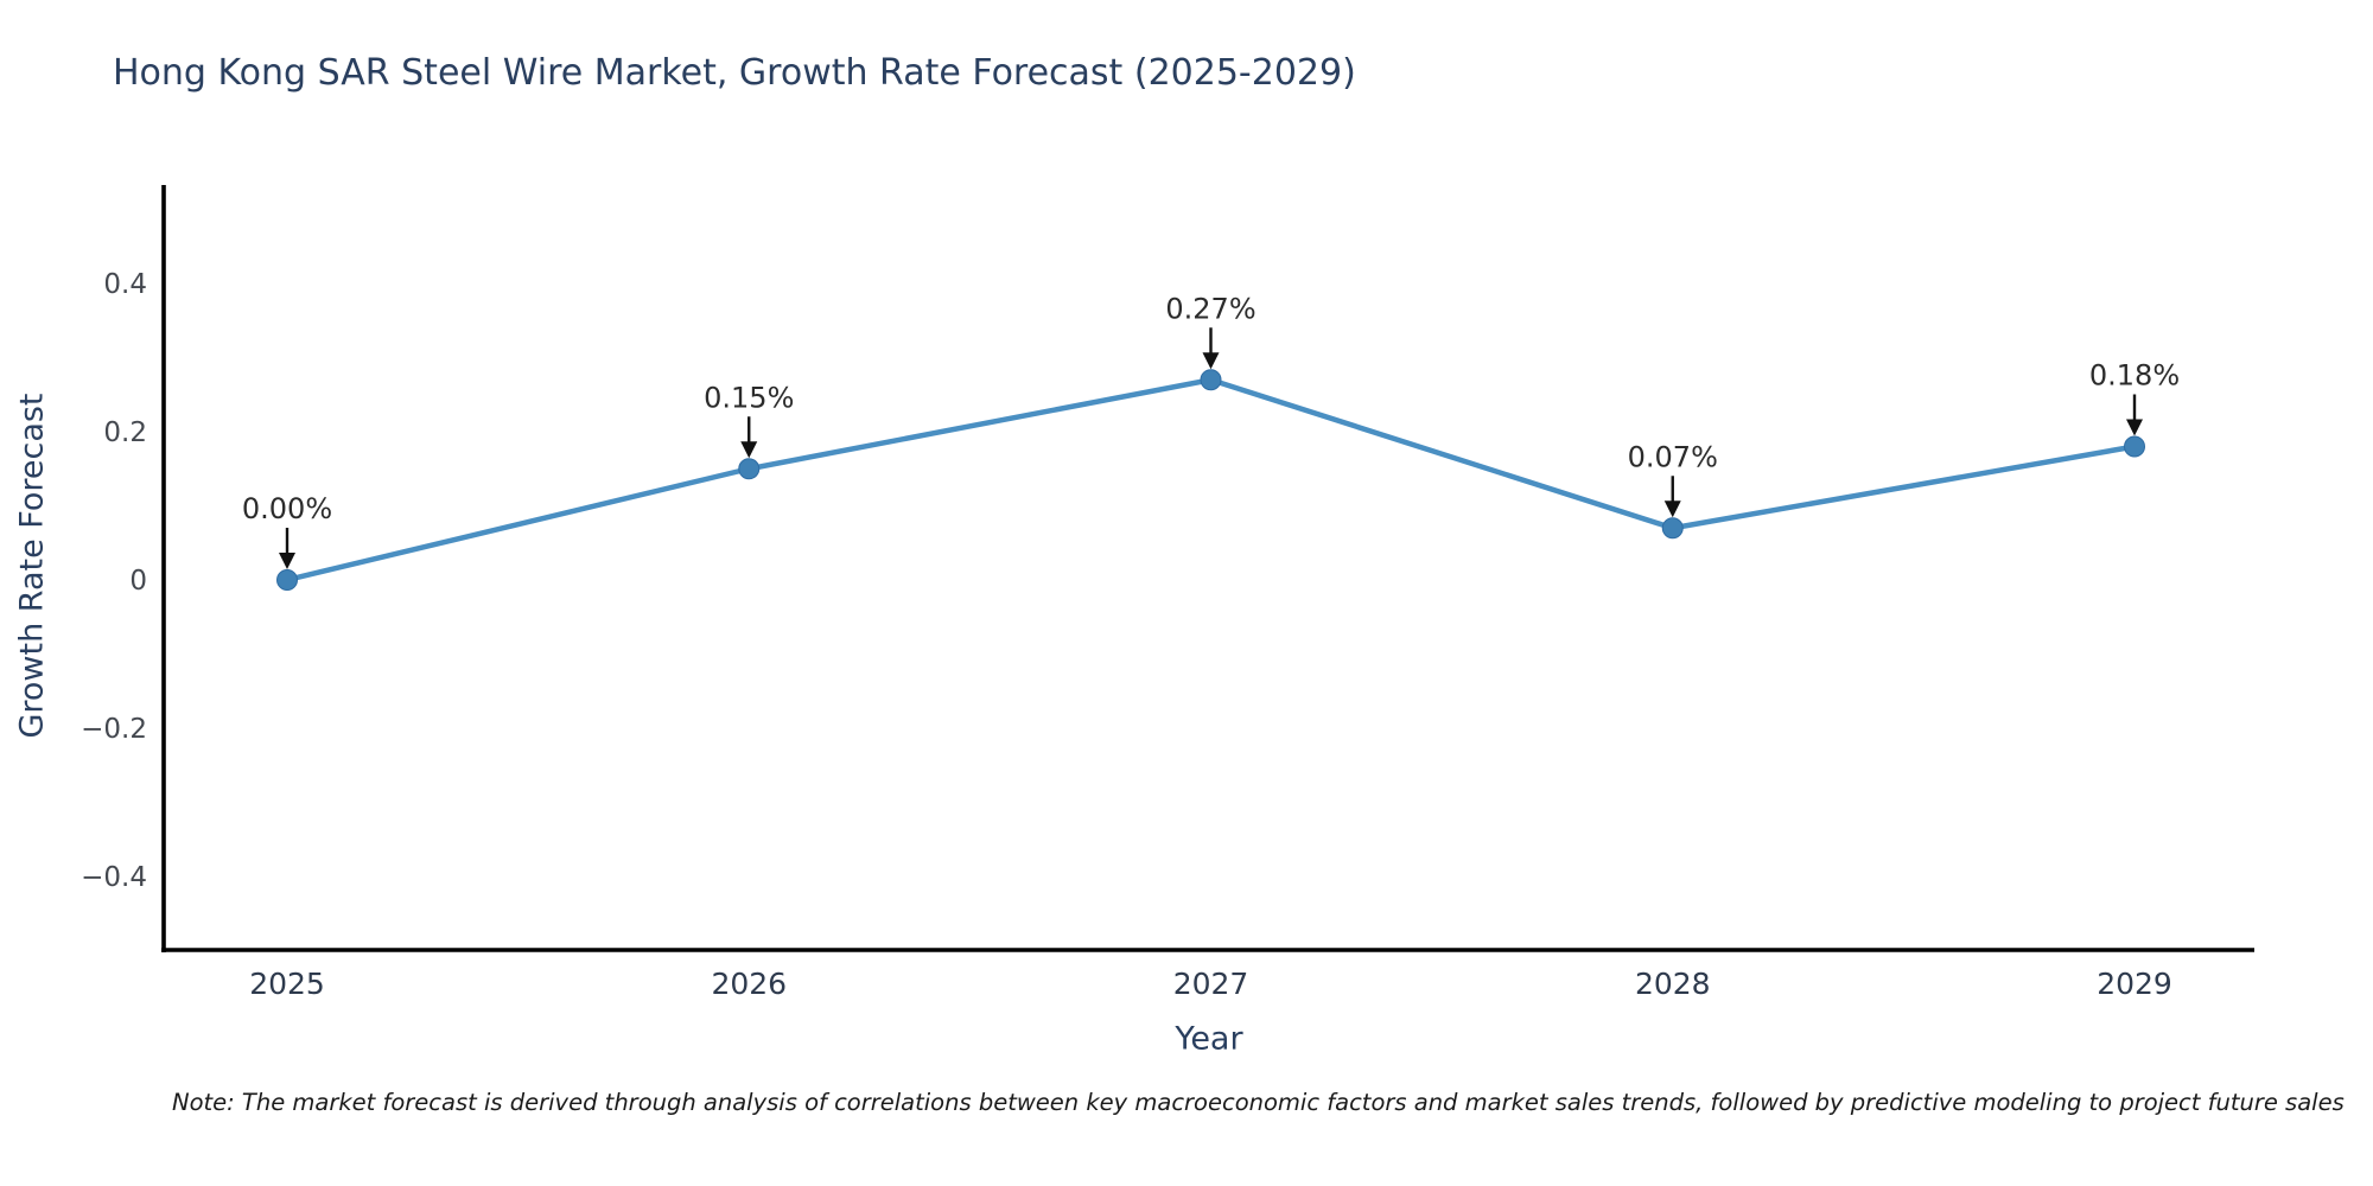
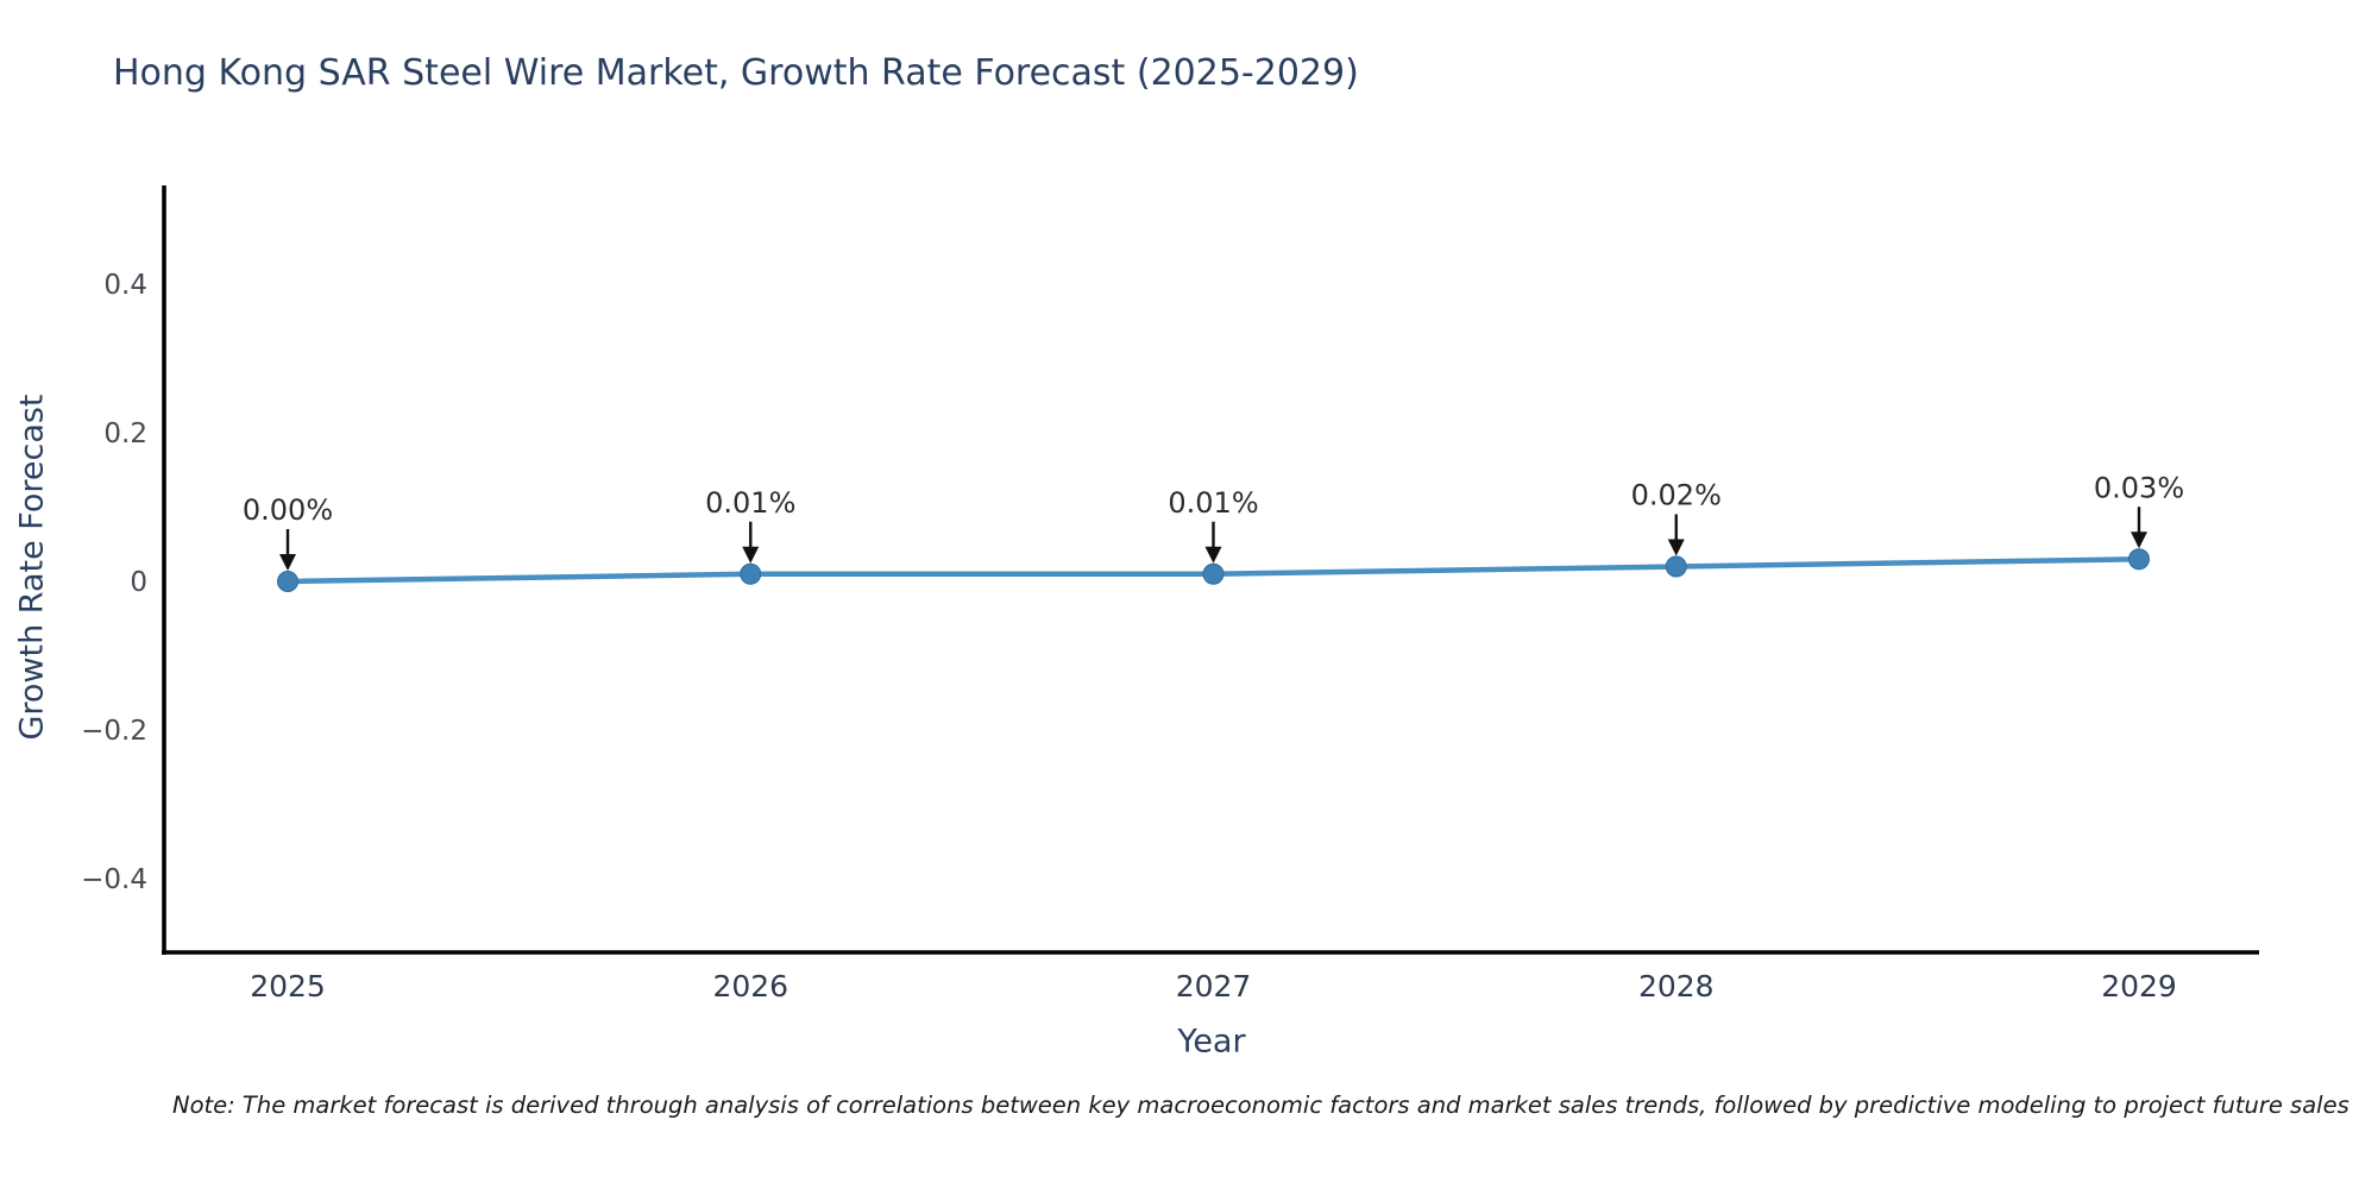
2026: 0.15% -> 0.01%
2027: 0.27% -> 0.01%
2028: 0.07% -> 0.02%
2029: 0.18% -> 0.03%
